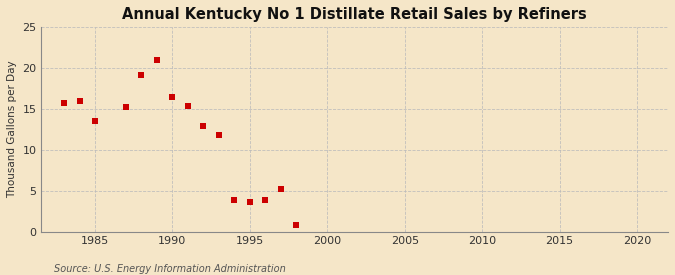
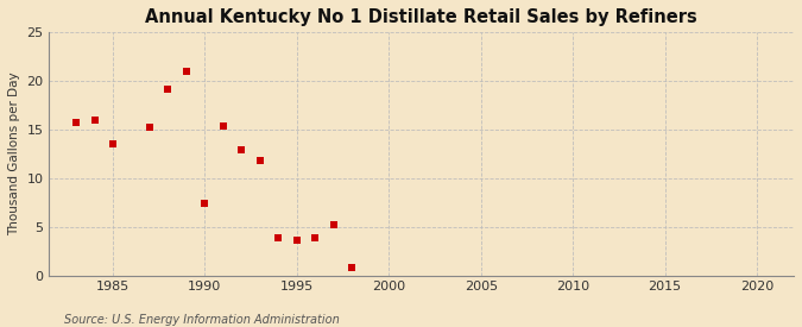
1990: 16.5 -> 7.4
